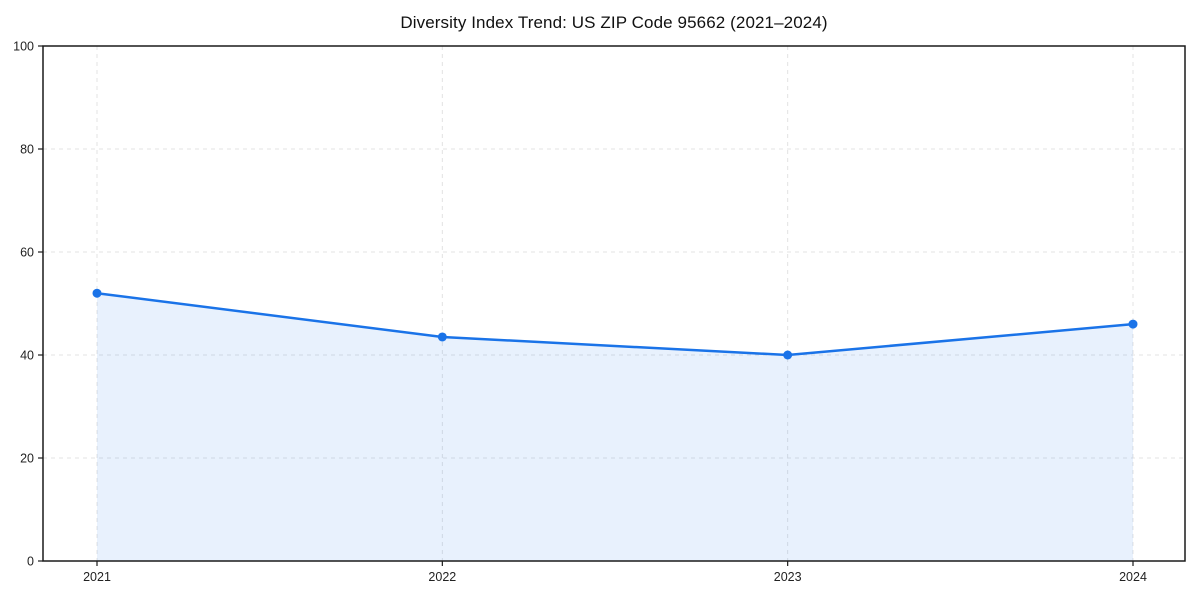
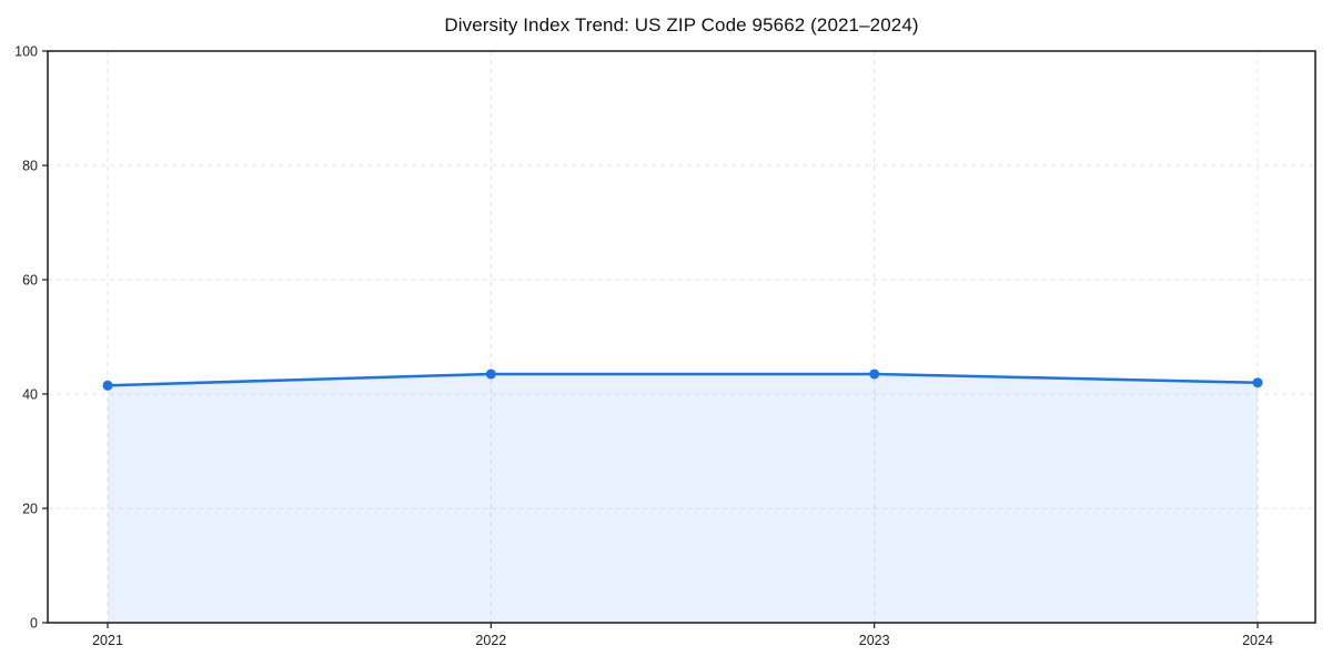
2021: 52 -> 42
2023: 40 -> 44
2024: 46 -> 42
